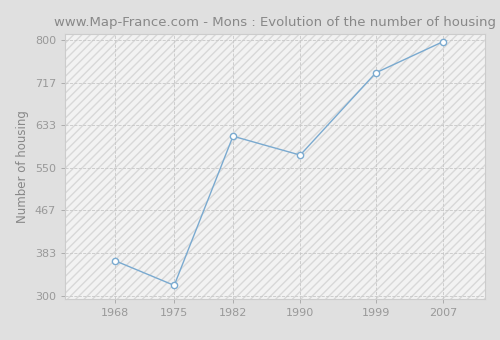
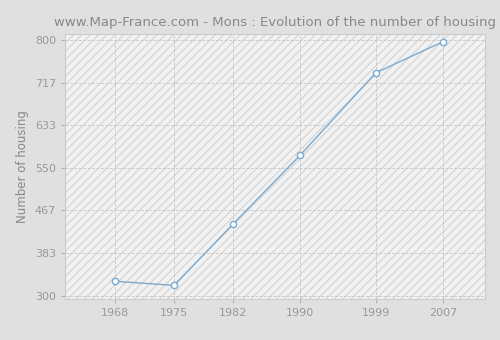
1968: 368 -> 328
1982: 612 -> 440
